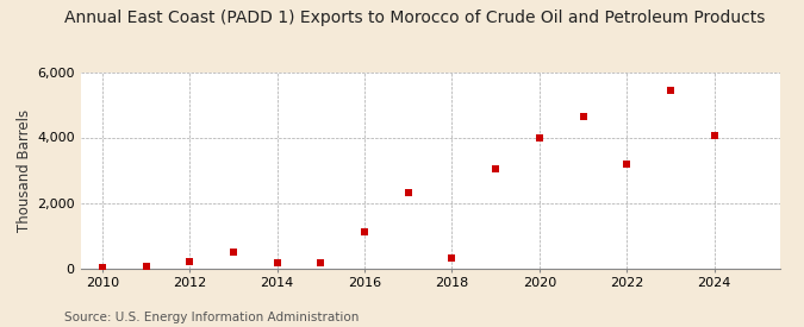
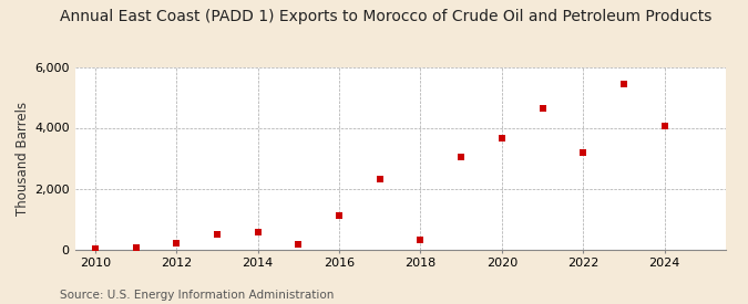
2014: 180 -> 550
2020: 4,000 -> 3,650
